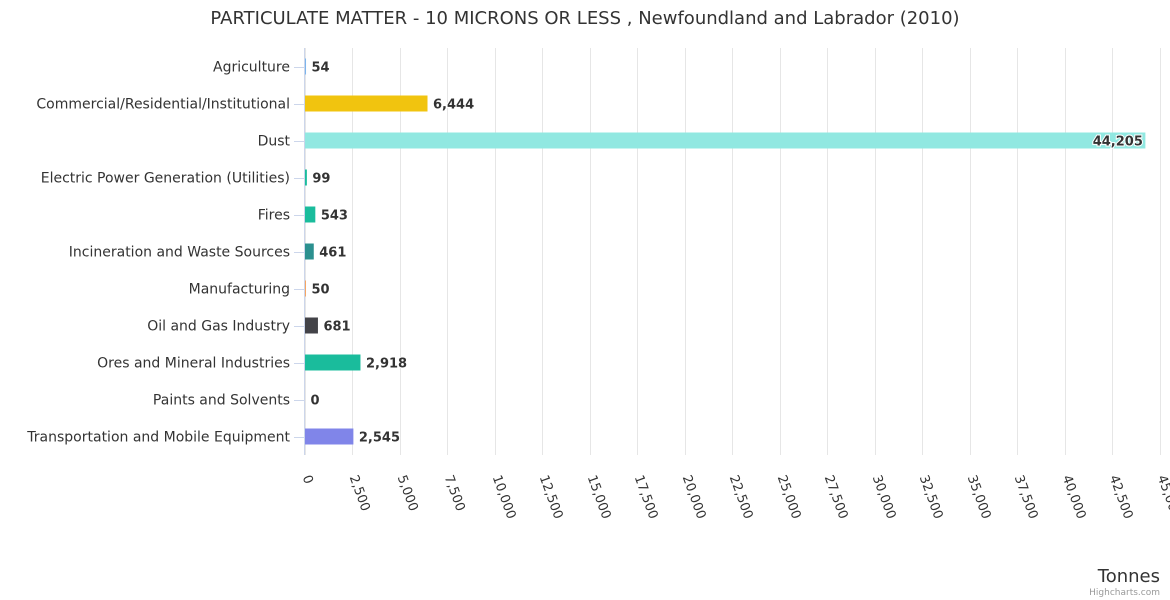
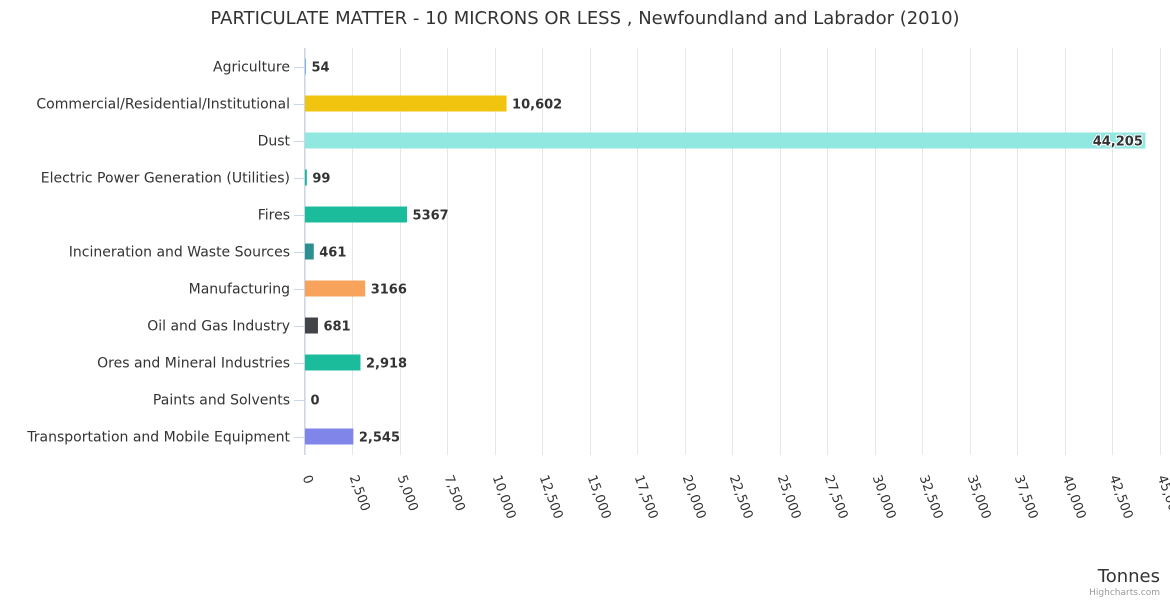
Commercial/Residential/Institutional: 6,444 -> 10,602
Fires: 543 -> 5367
Manufacturing: 50 -> 3166
